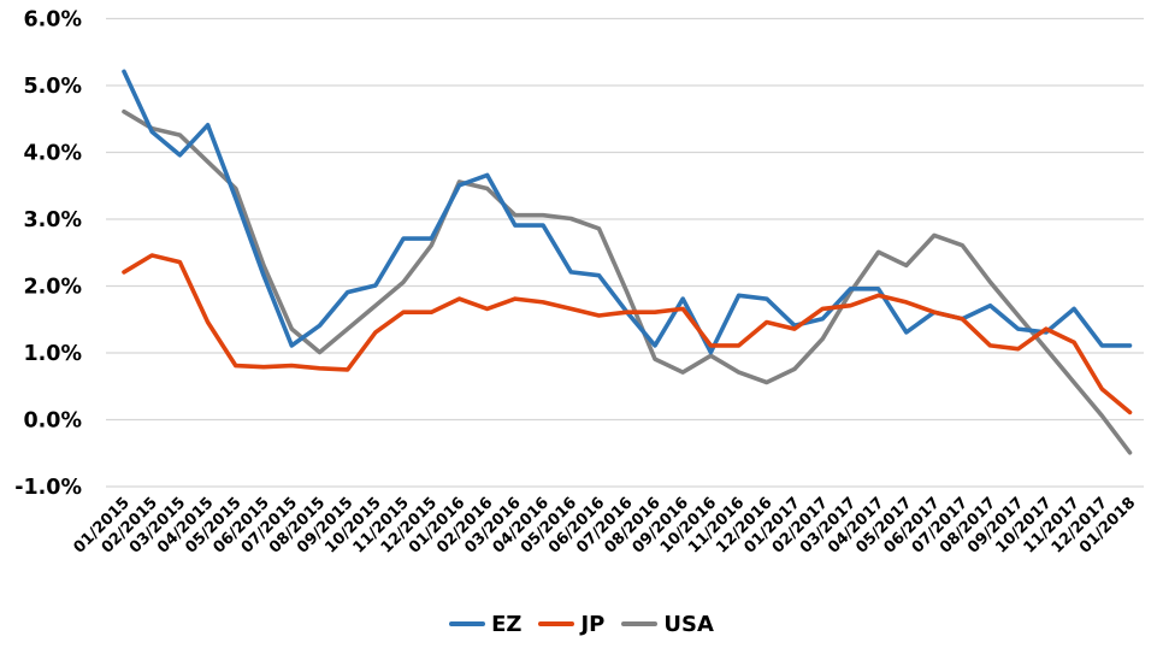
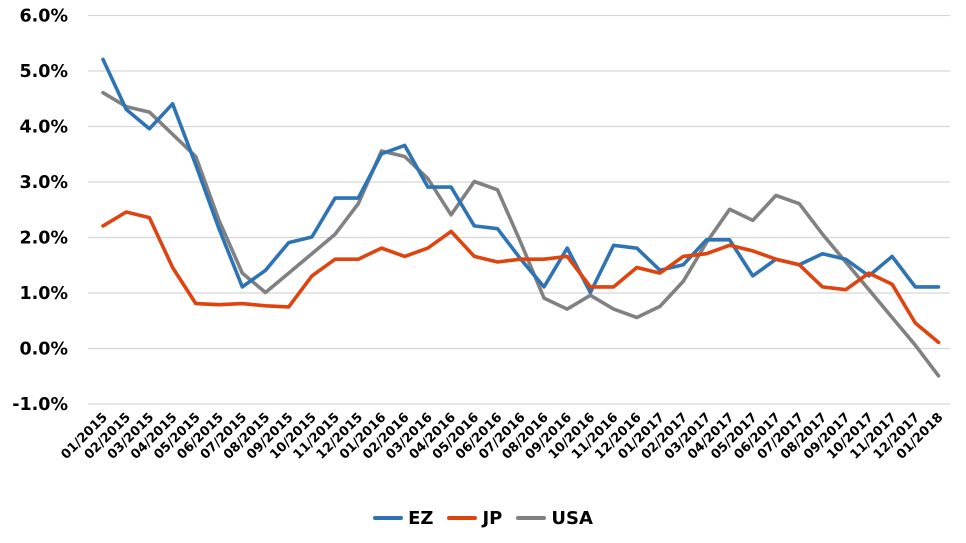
JP/04/2016: 1.8% -> 2.1%
USA/04/2016: 3.0% -> 2.4%
EZ/09/2017: 1.4% -> 1.6%
